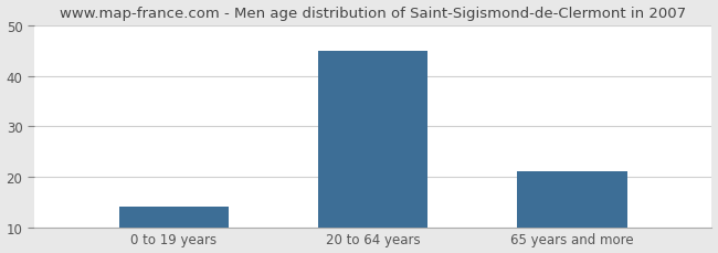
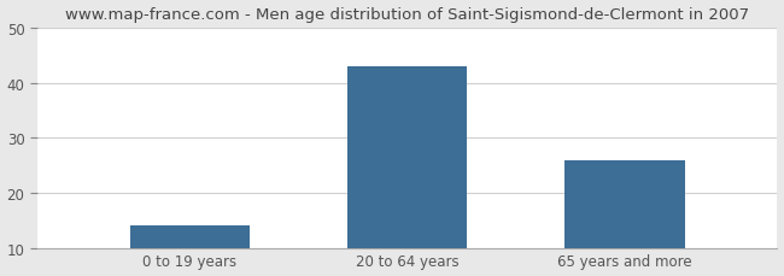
20 to 64 years: 45 -> 43
65 years and more: 21 -> 26
